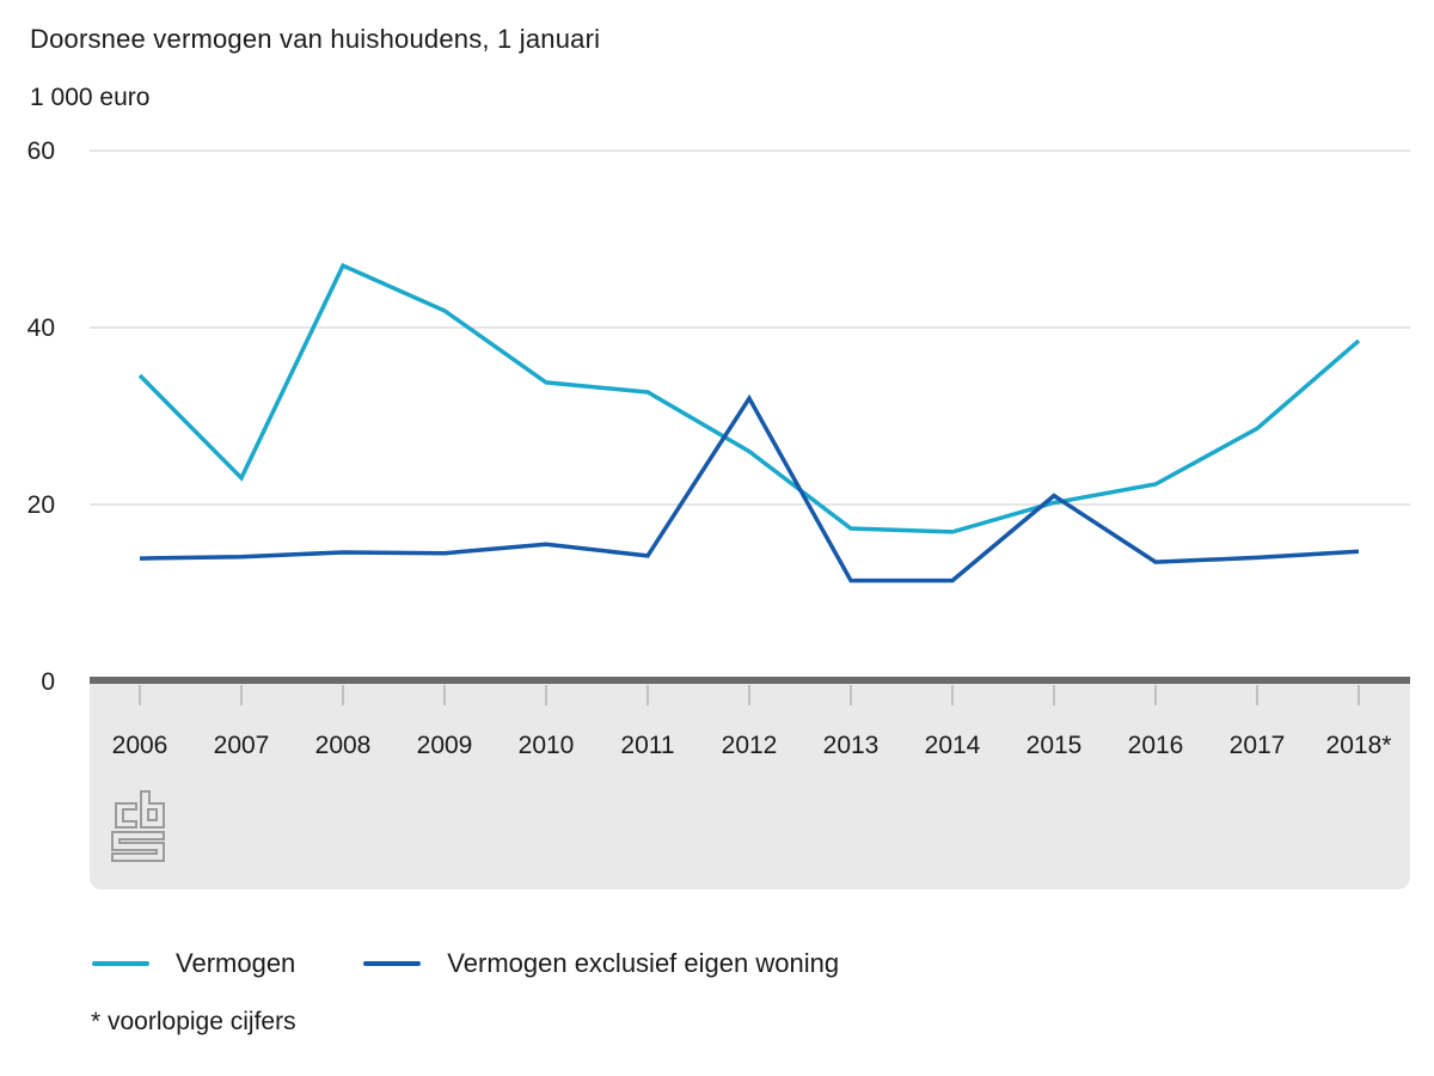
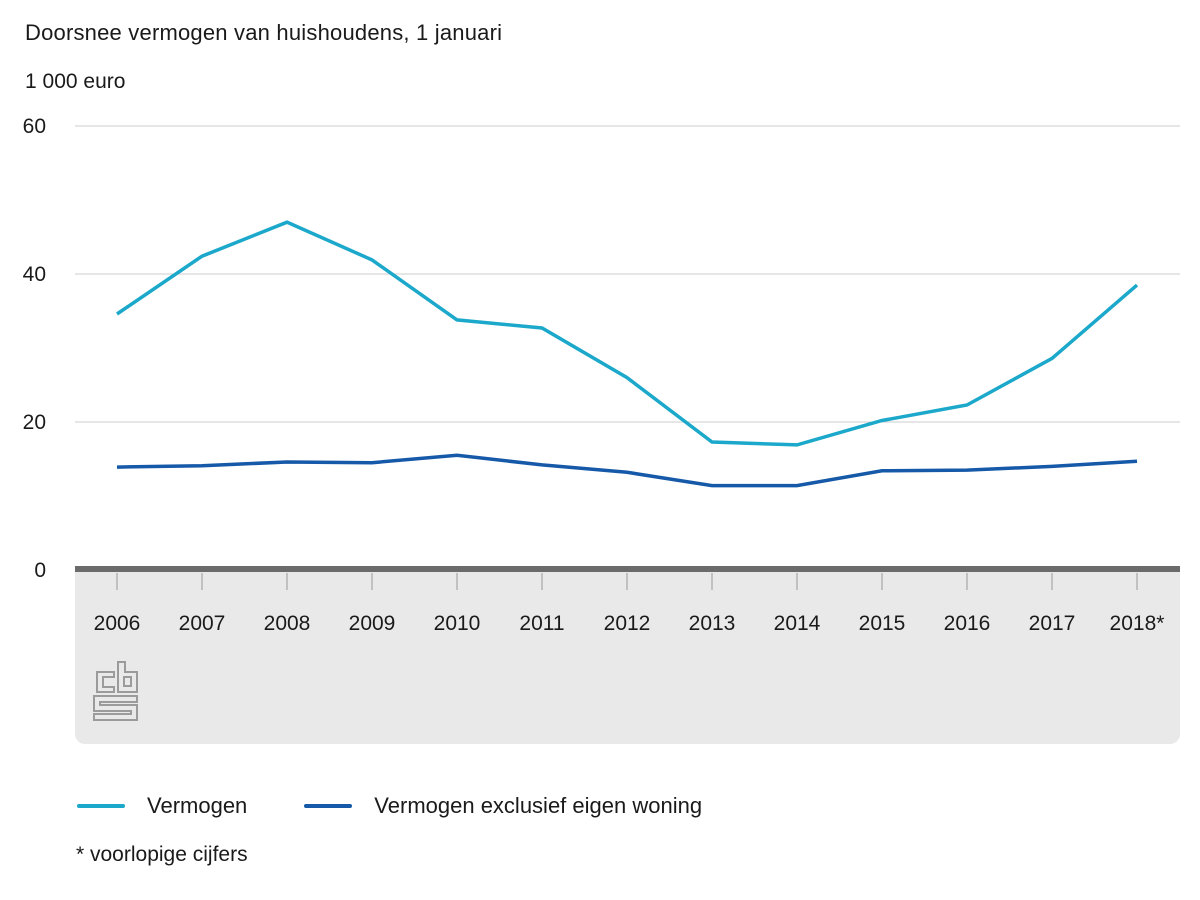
Vermogen/2007: 23 -> 42
Vermogen exclusief eigen woning/2012: 32 -> 13
Vermogen exclusief eigen woning/2015: 21 -> 13
